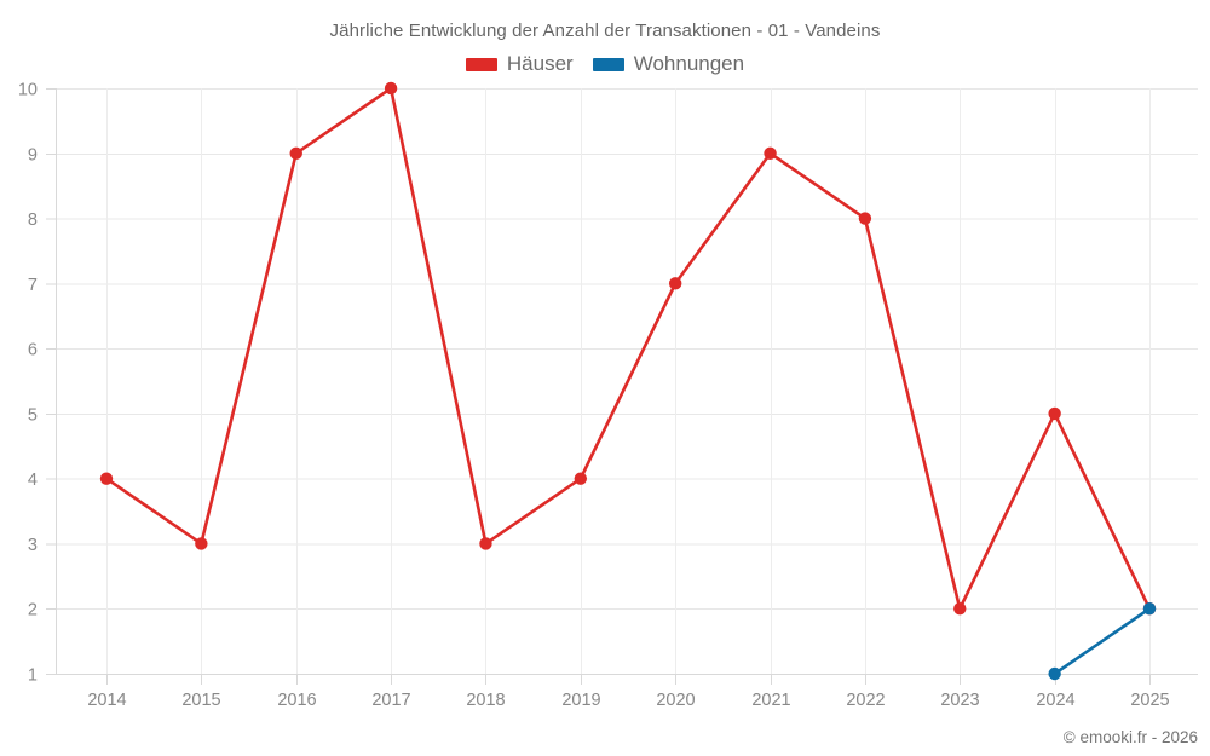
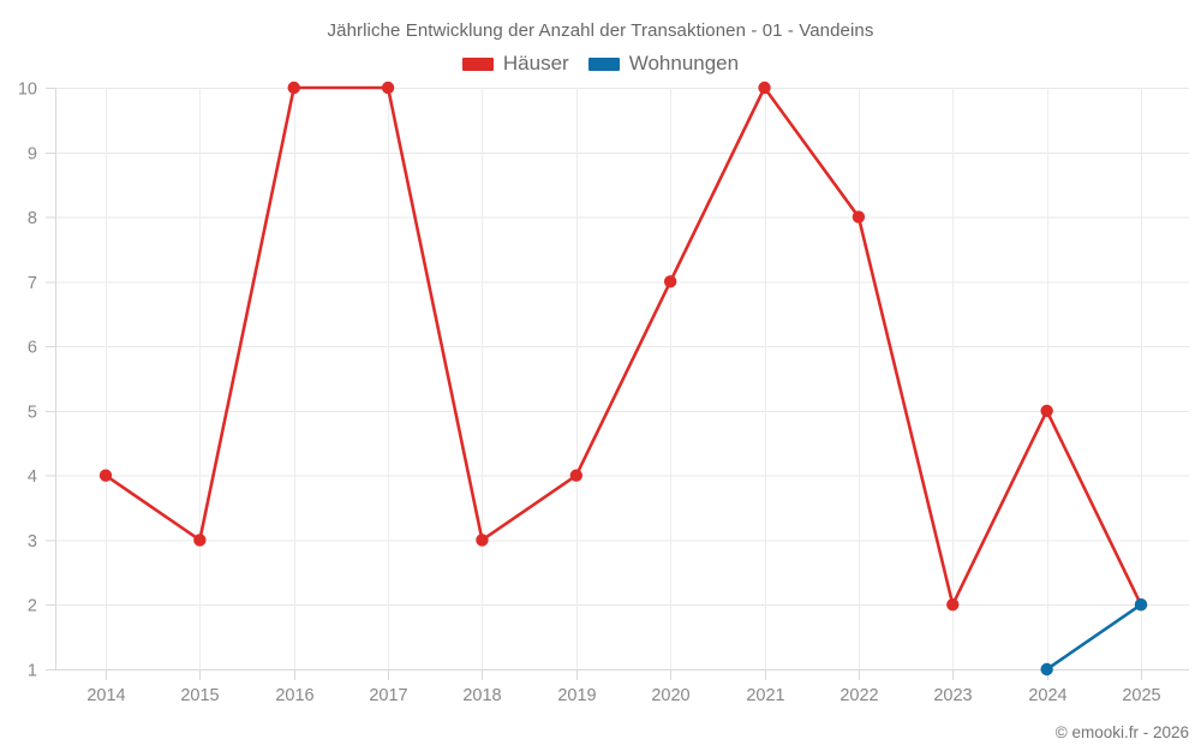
Häuser/2016: 9 -> 10
Häuser/2021: 9 -> 10
